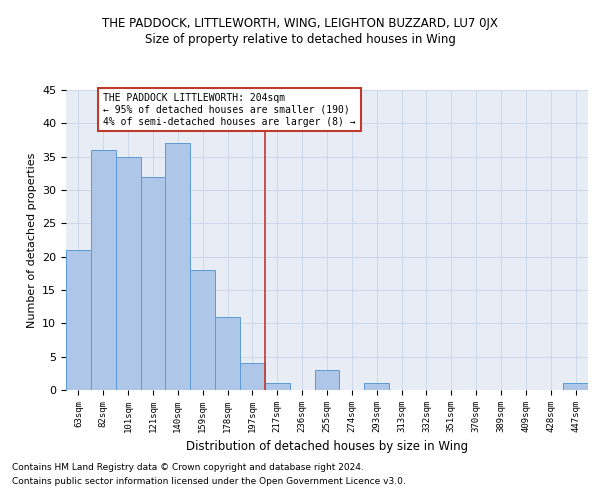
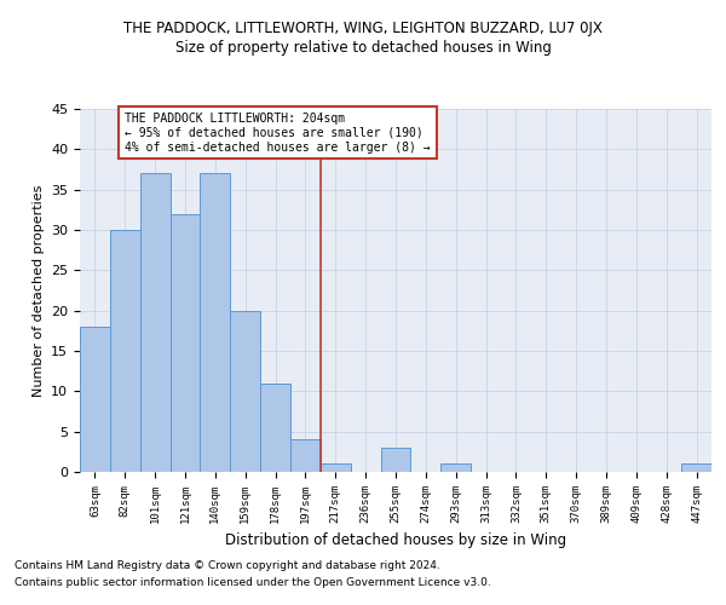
63sqm: 21 -> 18
82sqm: 36 -> 30
101sqm: 35 -> 37
159sqm: 18 -> 20
